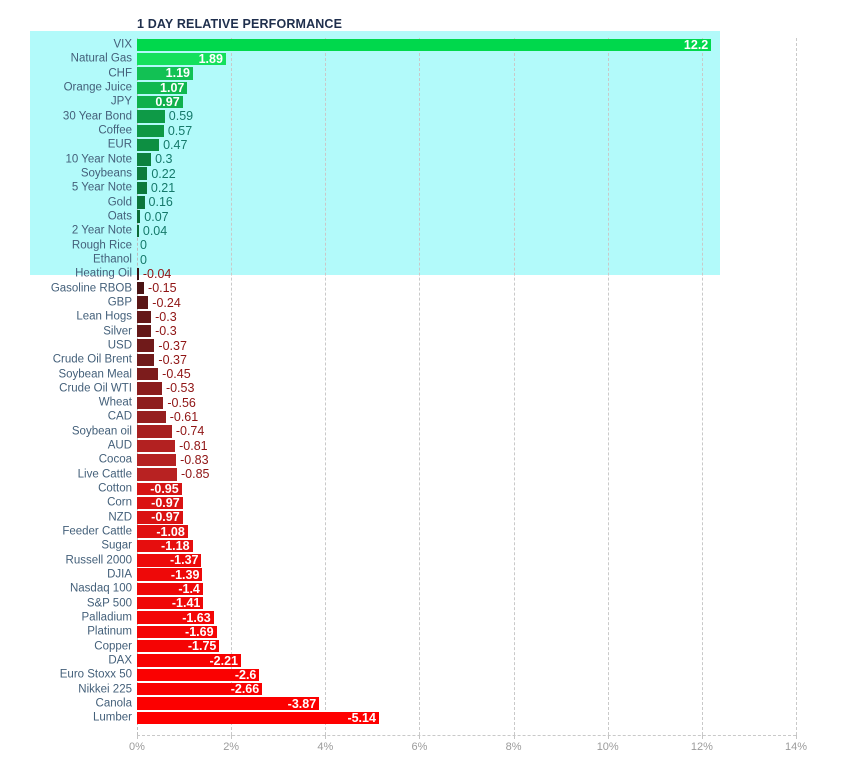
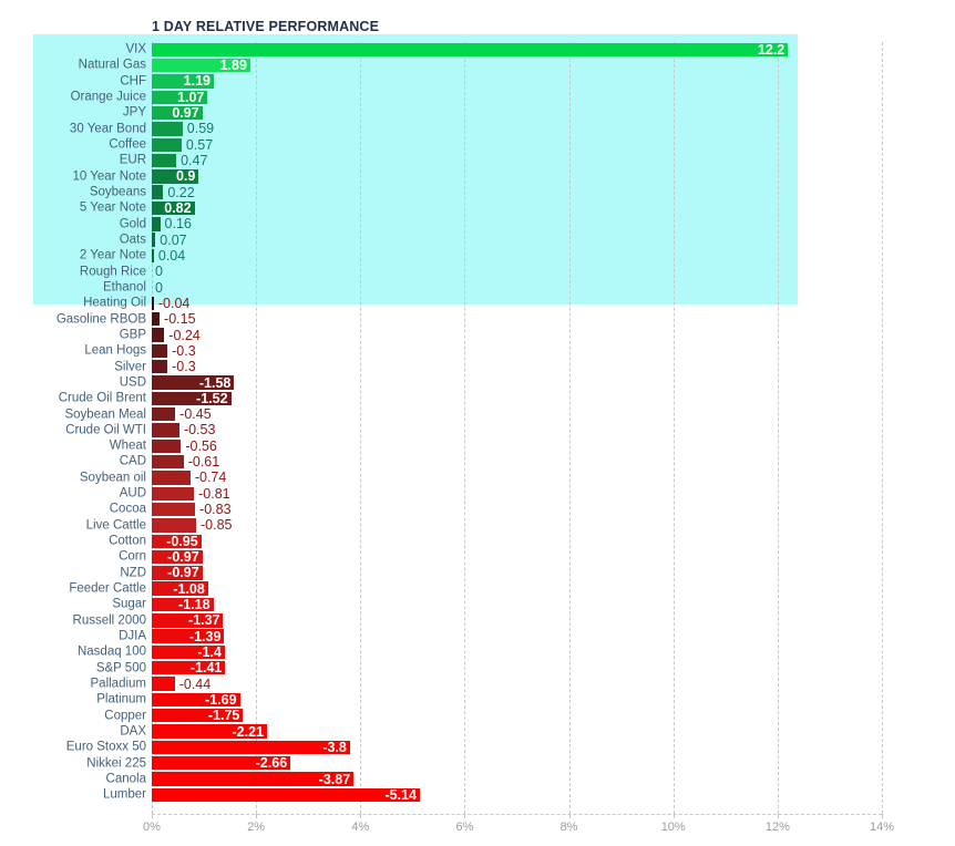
10 Year Note: 0.3 -> 0.9
5 Year Note: 0.21 -> 0.82
USD: -0.37 -> -1.58
Crude Oil Brent: -0.37 -> -1.52
Palladium: -1.63 -> -0.44
Euro Stoxx 50: -2.6 -> -3.8
